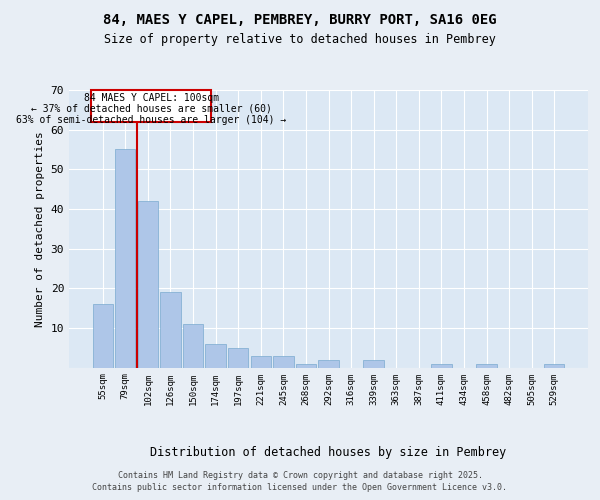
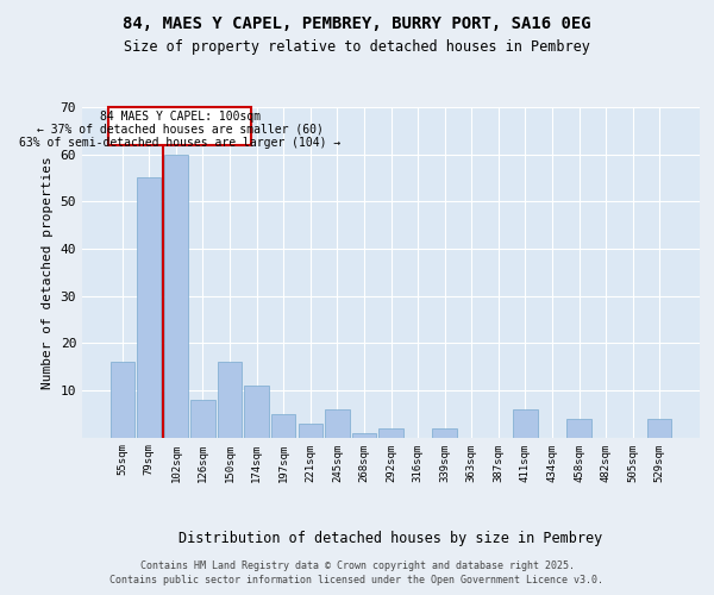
102sqm: 42 -> 60
126sqm: 19 -> 8
150sqm: 11 -> 16
174sqm: 6 -> 11
245sqm: 3 -> 6
411sqm: 1 -> 6
458sqm: 1 -> 4
529sqm: 1 -> 4
